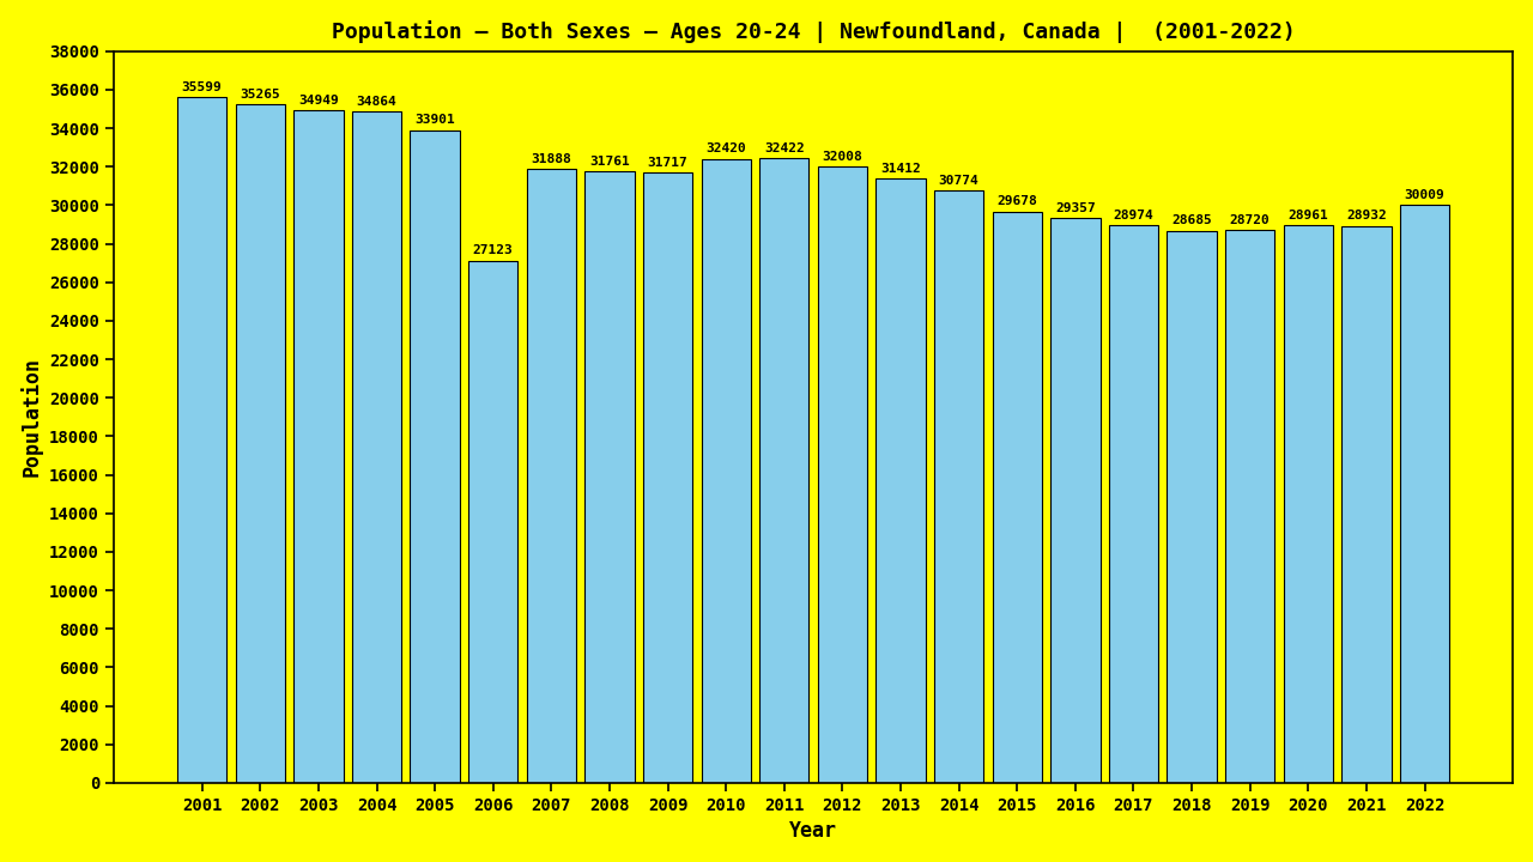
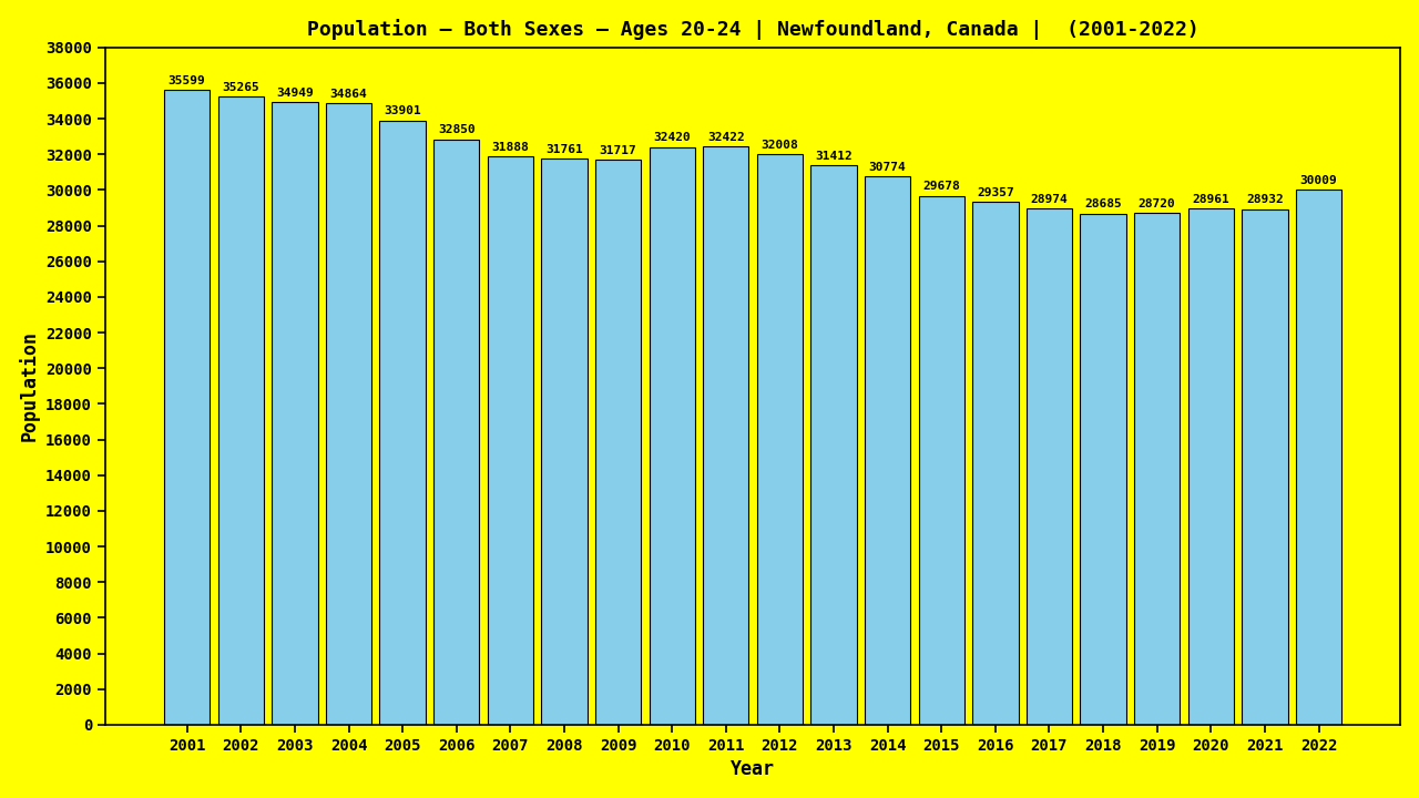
2006: 27123 -> 32850
